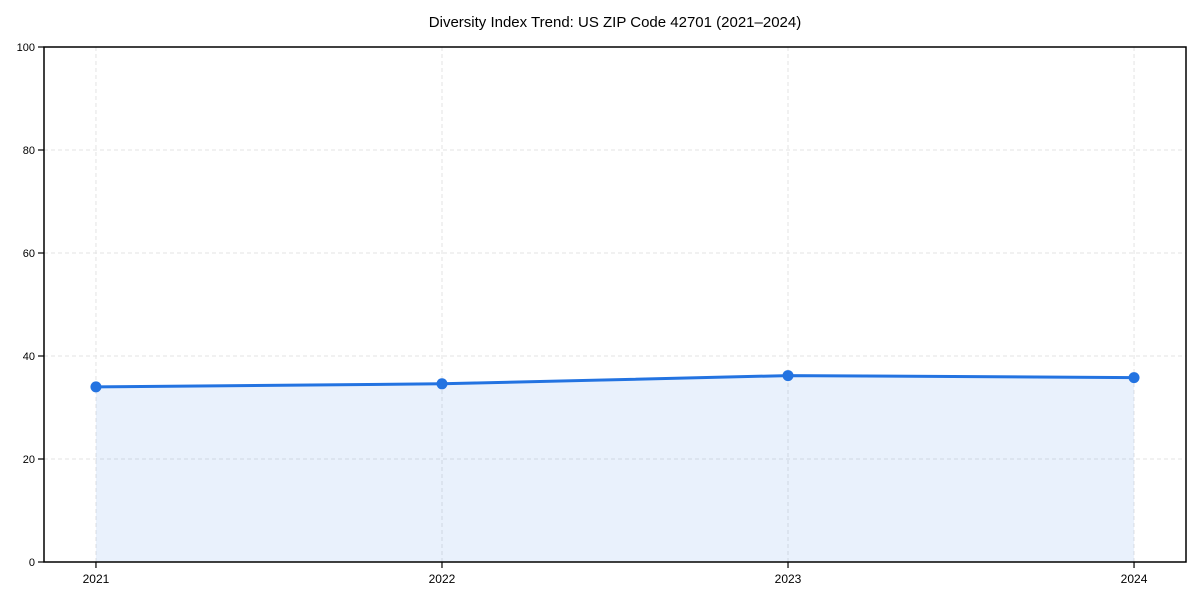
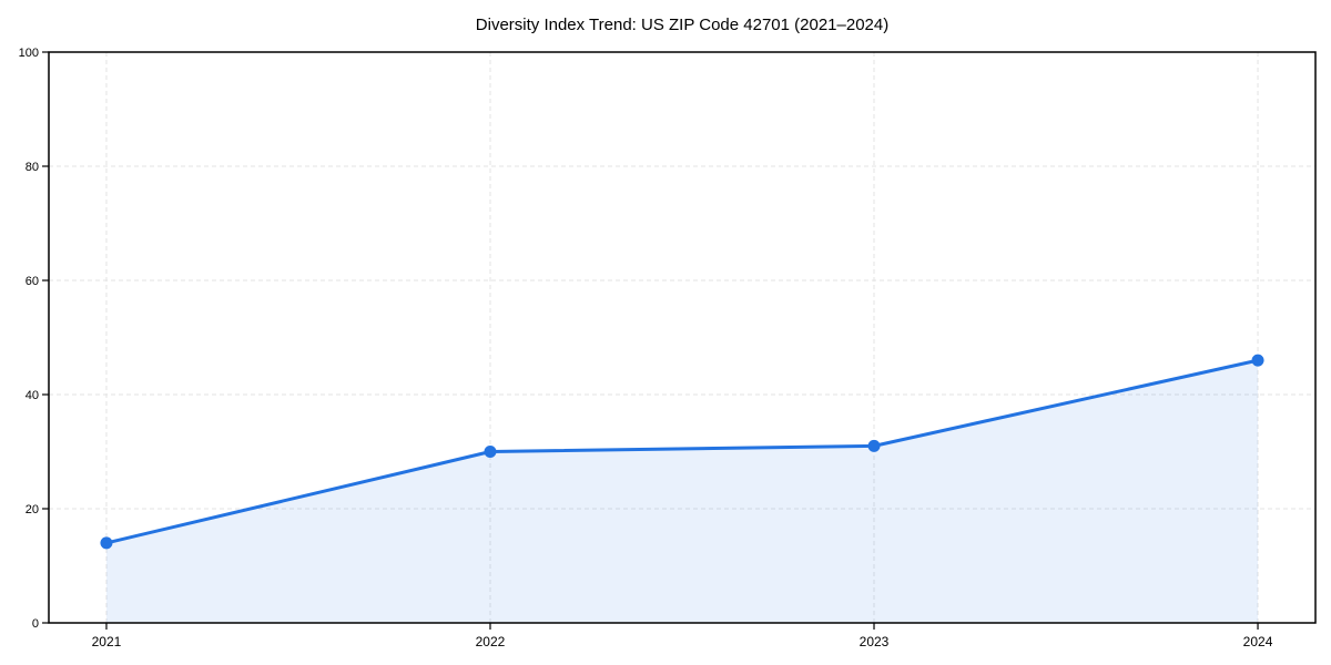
2021: 34 -> 14
2022: 35 -> 30
2023: 36 -> 31
2024: 36 -> 46
